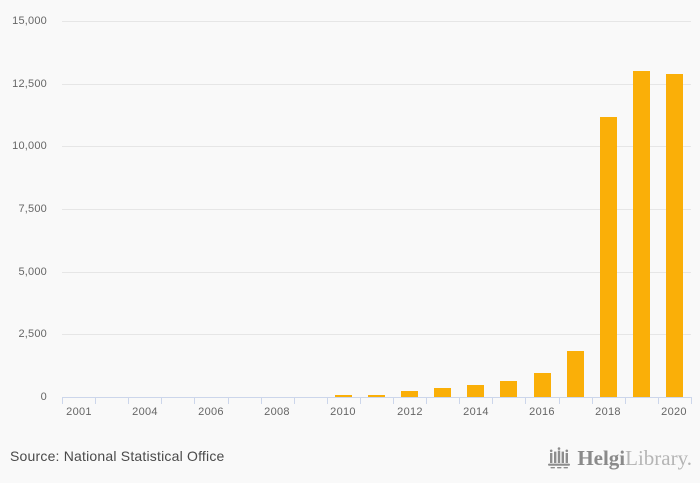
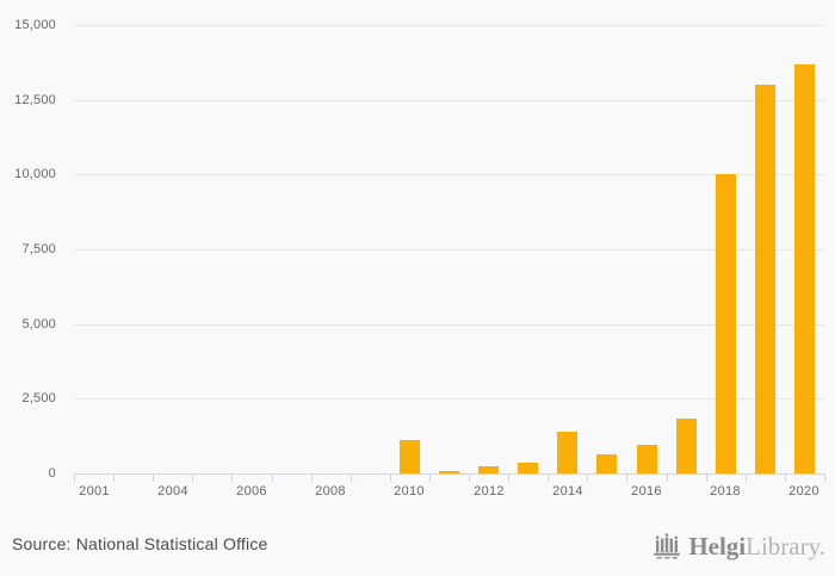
2010: 100 -> 1100
2014: 500 -> 1400
2018: 11200 -> 10000
2020: 12900 -> 13700
